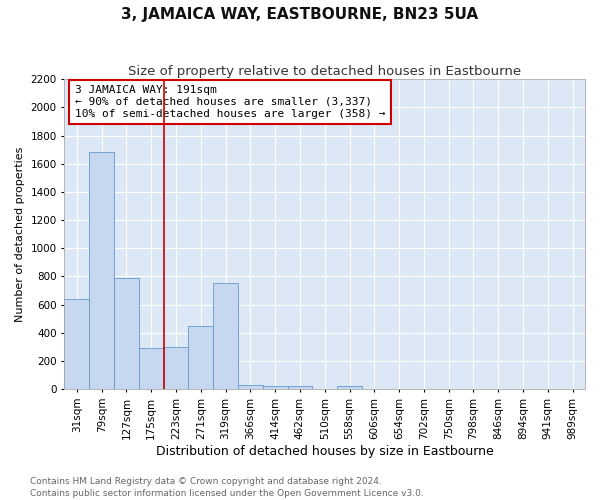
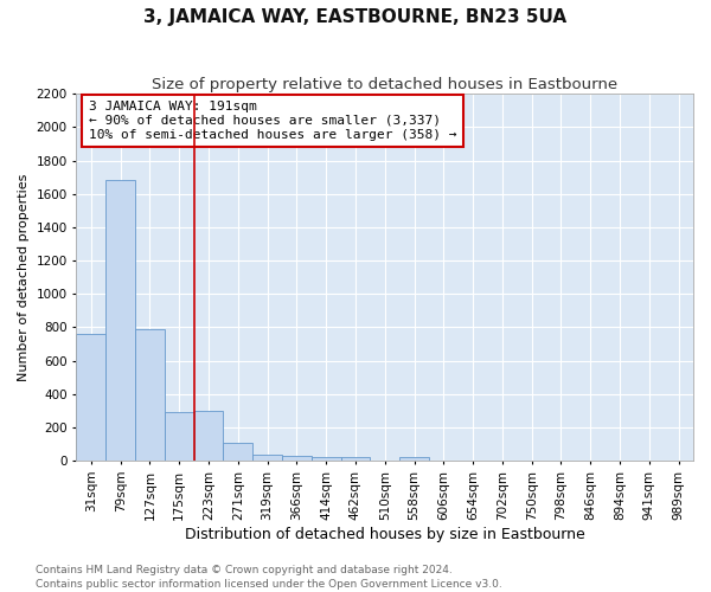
31sqm: 640 -> 760
271sqm: 450 -> 110
319sqm: 750 -> 40
